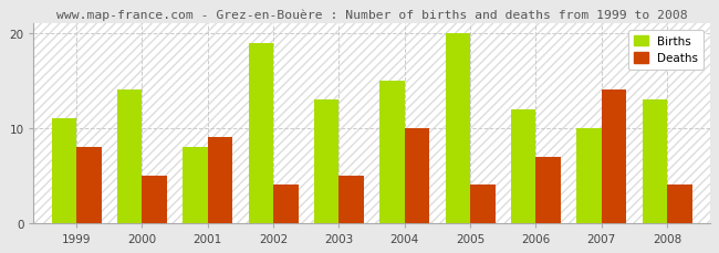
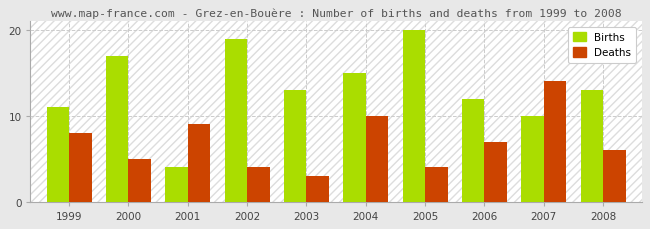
Births/2000: 14 -> 17
Births/2001: 8 -> 4
Deaths/2003: 5 -> 3
Deaths/2008: 4 -> 6
